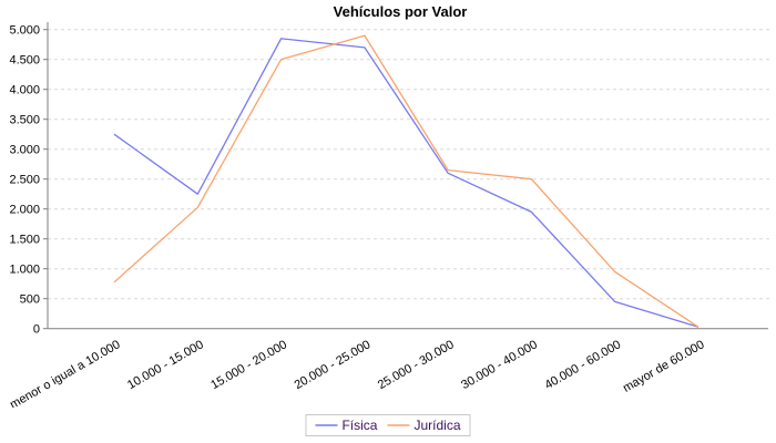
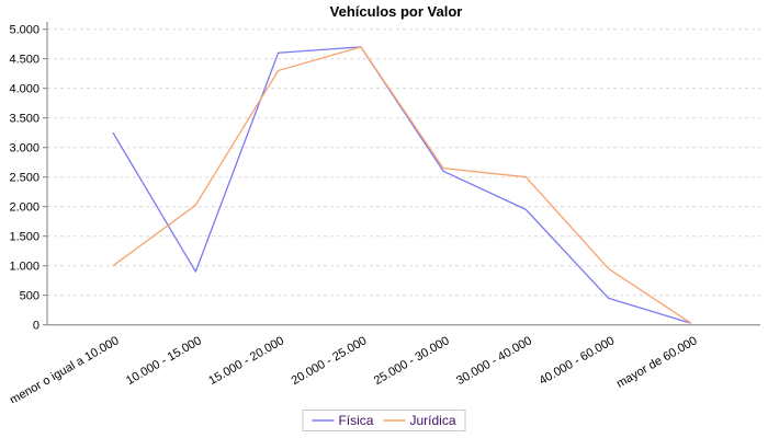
Jurídica/menor o igual a 10.000: 800 -> 1000
Física/10.000 - 15.000: 2200 -> 900
Física/15.000 - 20.000: 4800 -> 4600
Jurídica/15.000 - 20.000: 4500 -> 4300
Jurídica/20.000 - 25.000: 4900 -> 4700
